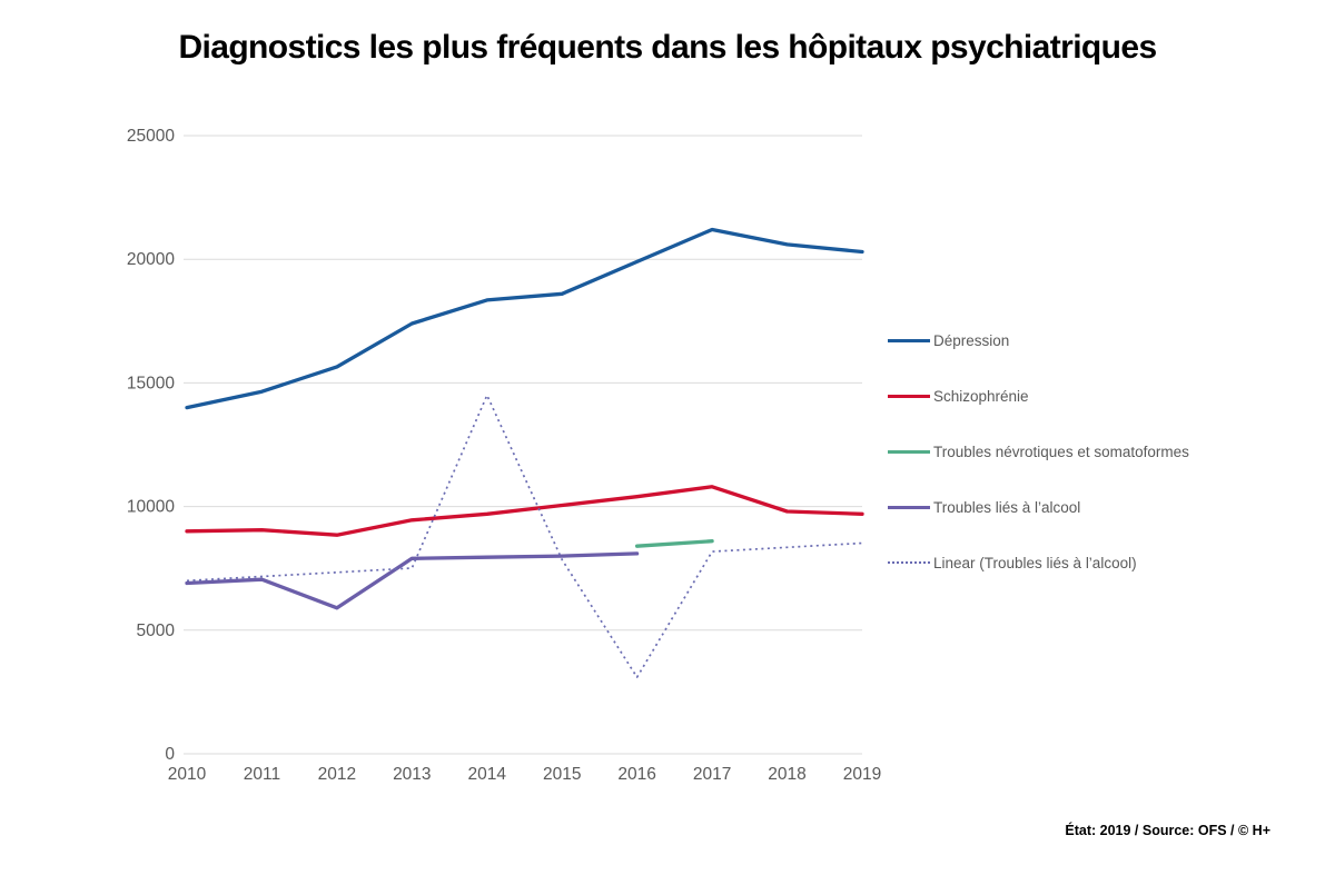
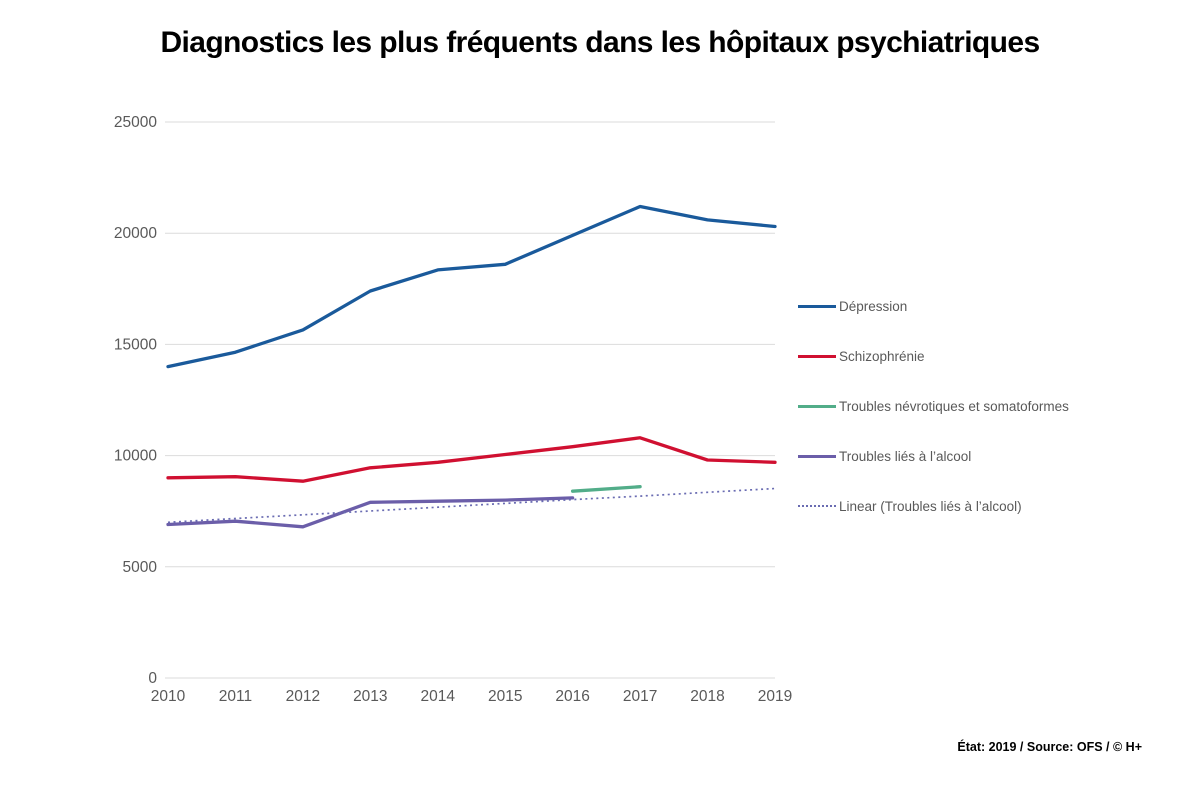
Troubles liés à l’alcool/2012: 5900 -> 6800
Linear (Troubles liés à l’alcool)/2014: 14500 -> 7700
Linear (Troubles liés à l’alcool)/2016: 3100 -> 8000
